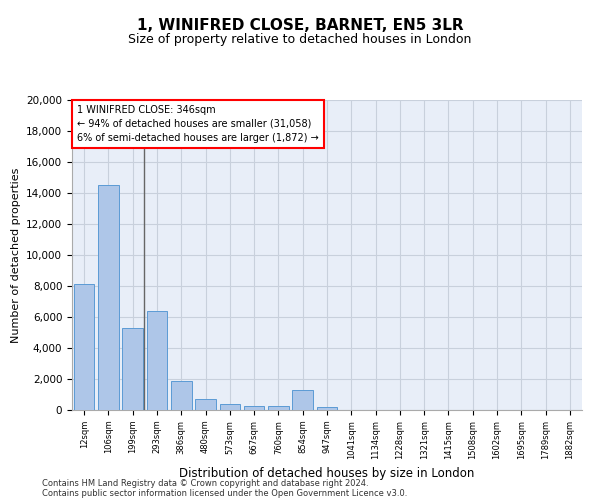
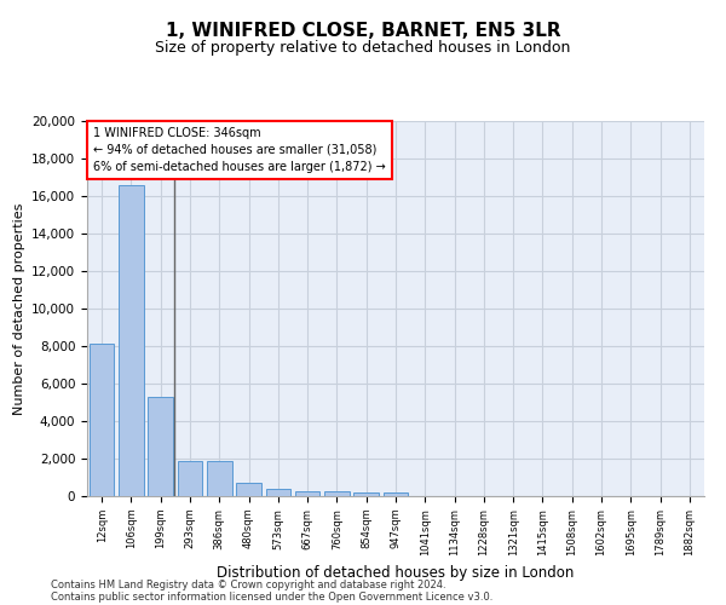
106sqm: 14,500 -> 16,600
293sqm: 6,400 -> 1,800
854sqm: 1,300 -> 200
